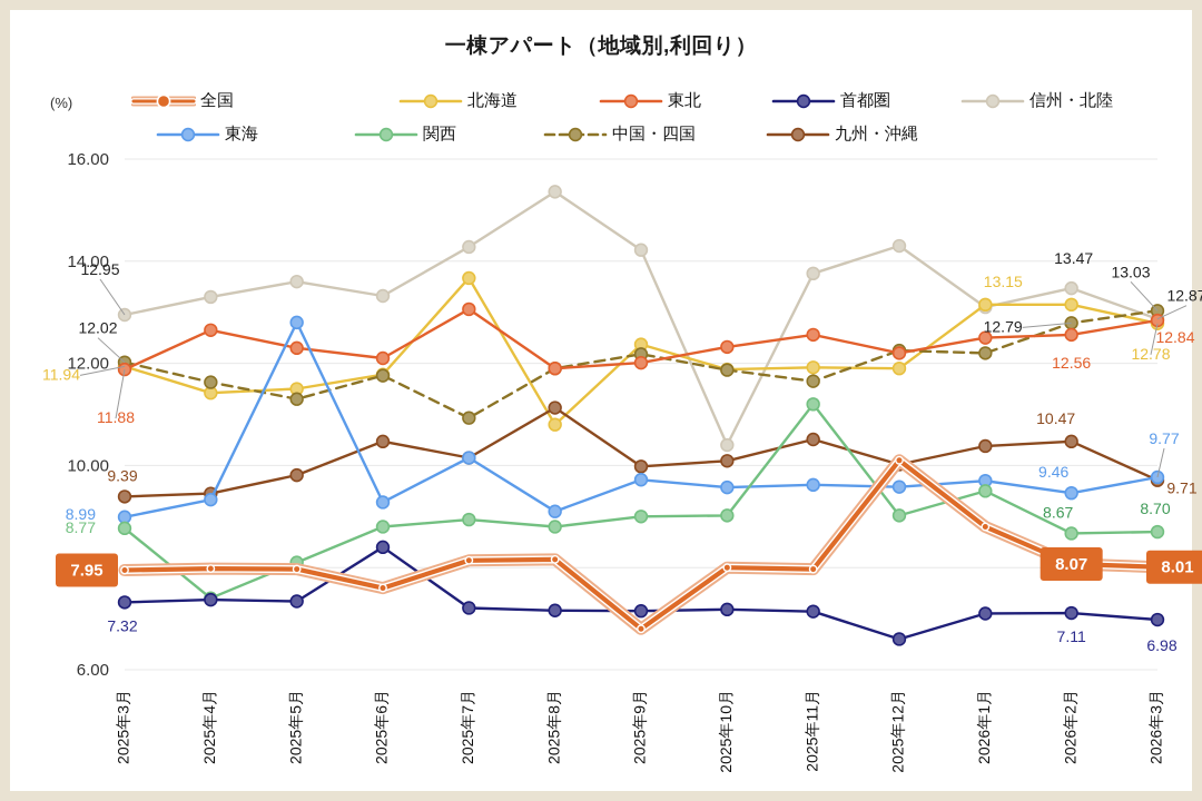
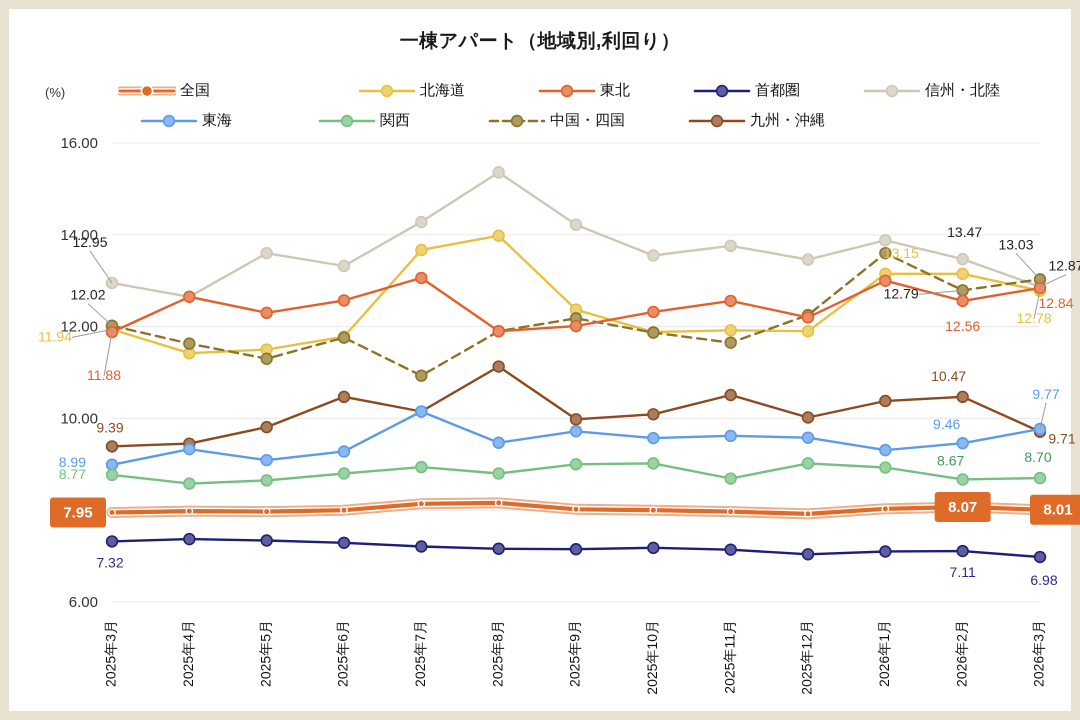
信州・北陸/2025年4月: 13.3 -> 12.7
関西/2025年4月: 7.4 -> 8.6
東海/2025年5月: 12.8 -> 9.1
関西/2025年5月: 8.1 -> 8.7
全国/2025年6月: 7.6 -> 8.0
東北/2025年6月: 12.1 -> 12.6
首都圏/2025年6月: 8.4 -> 7.3
北海道/2025年8月: 10.8 -> 14.0
東海/2025年8月: 9.1 -> 9.5
全国/2025年9月: 6.8 -> 8.0
信州・北陸/2025年10月: 10.4 -> 13.6
関西/2025年11月: 11.2 -> 8.7
全国/2025年12月: 10.1 -> 7.9
首都圏/2025年12月: 6.6 -> 7.0
信州・北陸/2025年12月: 14.3 -> 13.5
全国/2026年1月: 8.8 -> 8.0
東北/2026年1月: 12.5 -> 13.0
信州・北陸/2026年1月: 13.1 -> 13.9
東海/2026年1月: 9.7 -> 9.3
関西/2026年1月: 9.5 -> 8.9
中国・四国/2026年1月: 12.2 -> 13.6
